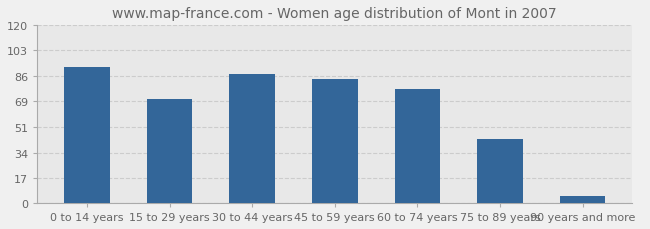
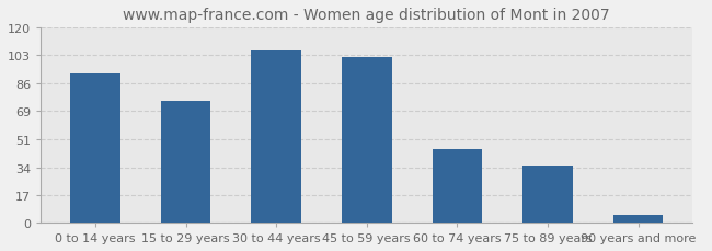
15 to 29 years: 70 -> 75
30 to 44 years: 87 -> 106
45 to 59 years: 84 -> 102
60 to 74 years: 77 -> 45
75 to 89 years: 43 -> 35
